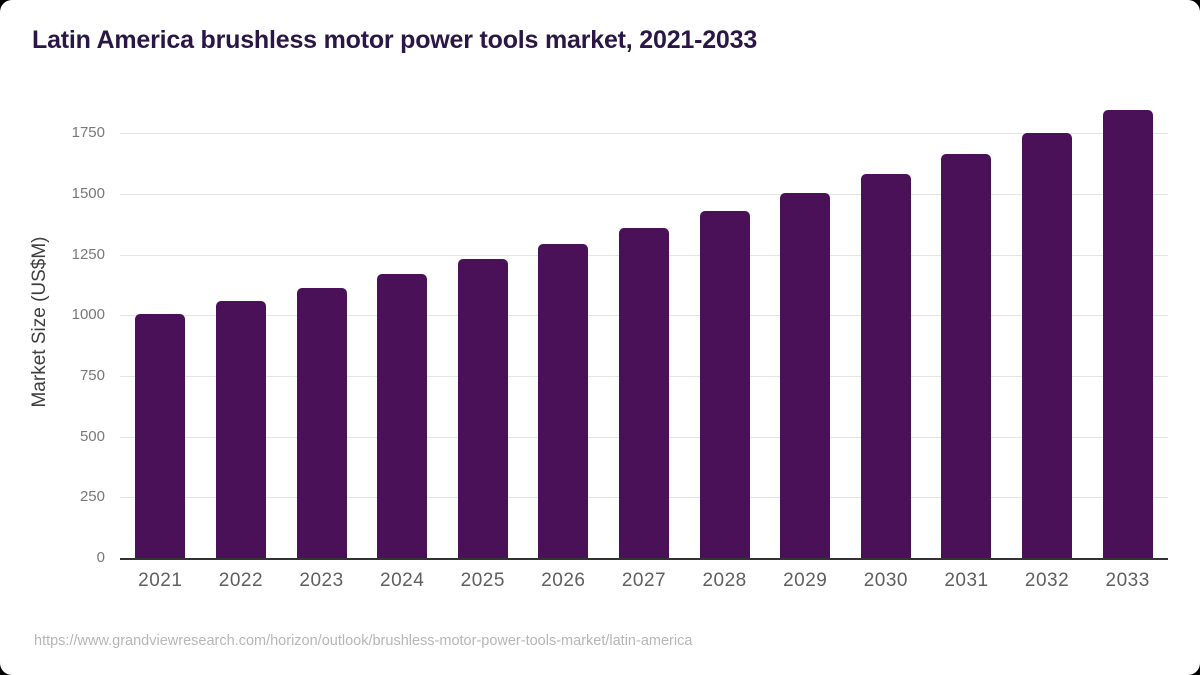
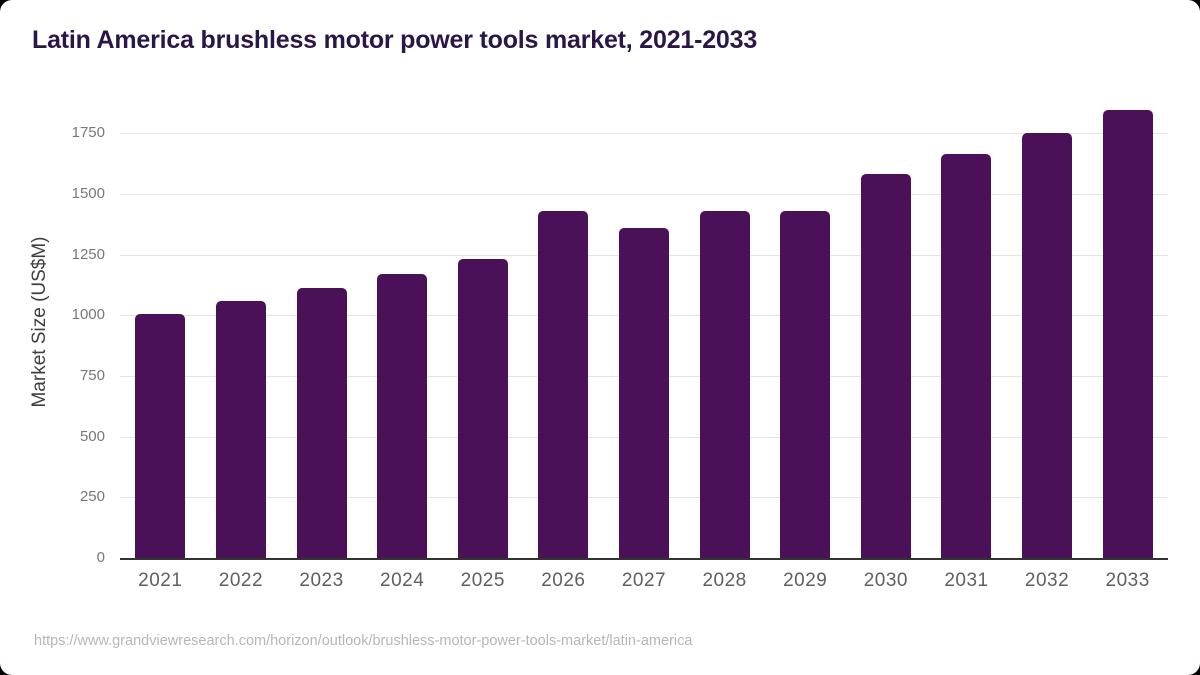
2026: 1290 -> 1430
2029: 1500 -> 1430
